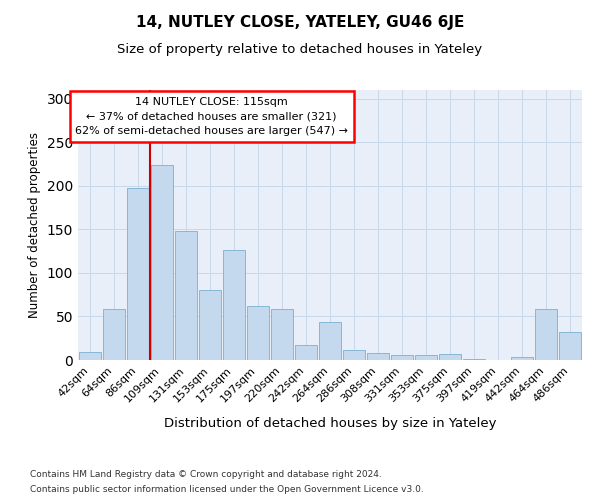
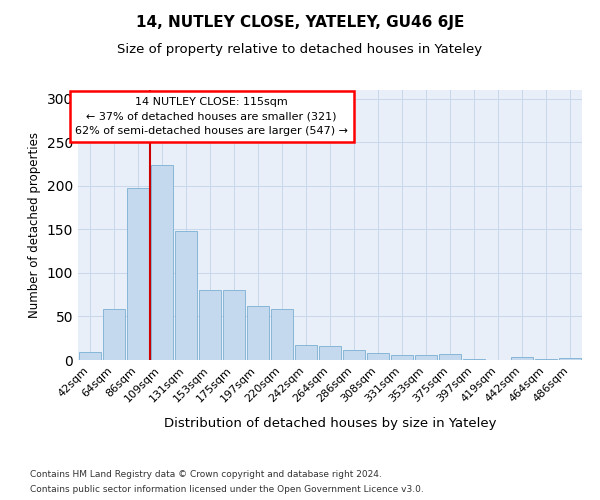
175sqm: 126 -> 80
264sqm: 44 -> 16
464sqm: 58 -> 1
486sqm: 32 -> 2
